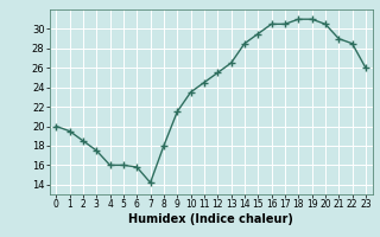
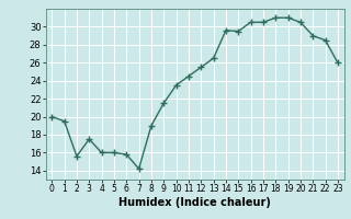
2: 18.5 -> 15.6
8: 18.0 -> 19.0
14: 28.5 -> 29.6
